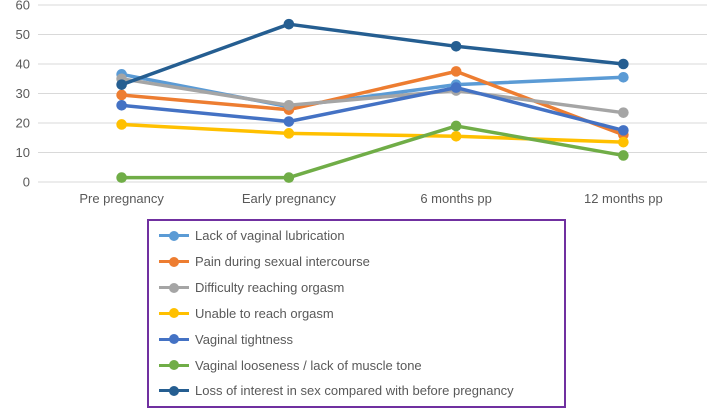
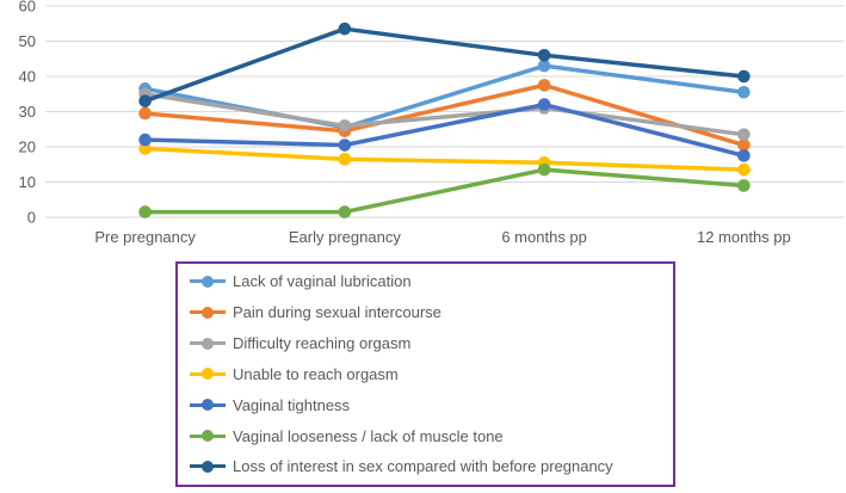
Vaginal tightness/Pre pregnancy: 26 -> 22
Lack of vaginal lubrication/6 months pp: 33 -> 43
Vaginal looseness / lack of muscle tone/6 months pp: 19 -> 14
Pain during sexual intercourse/12 months pp: 16 -> 20
